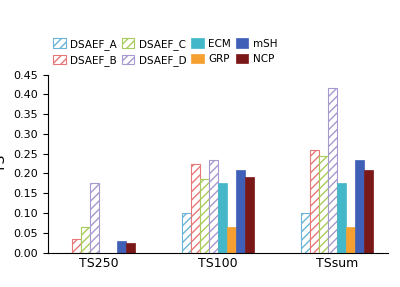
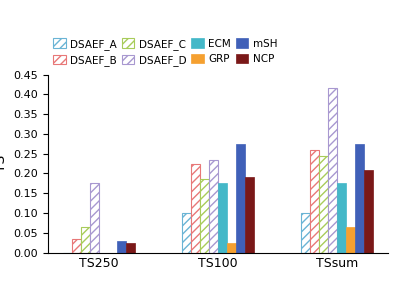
GRP/TS100: 0.065 -> 0.025
mSH/TS100: 0.210 -> 0.275
mSH/TSsum: 0.235 -> 0.275
